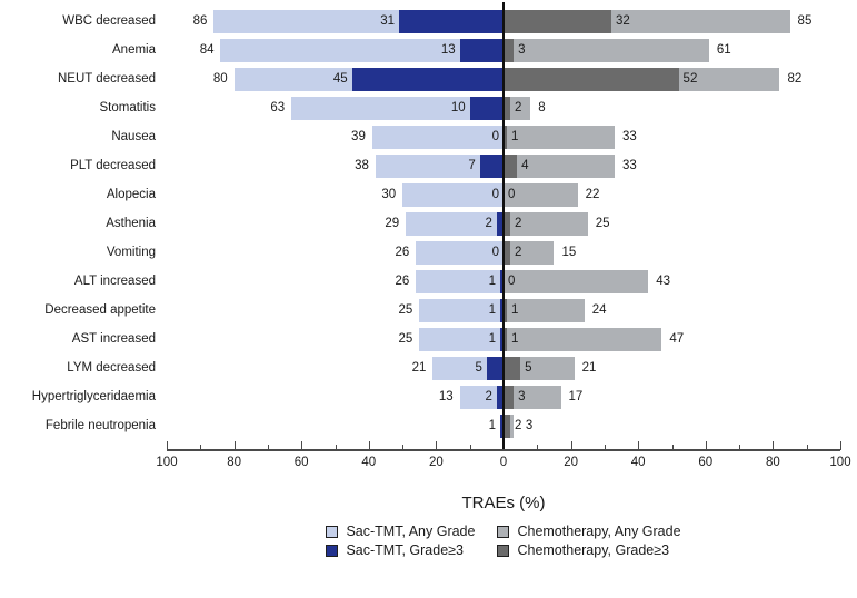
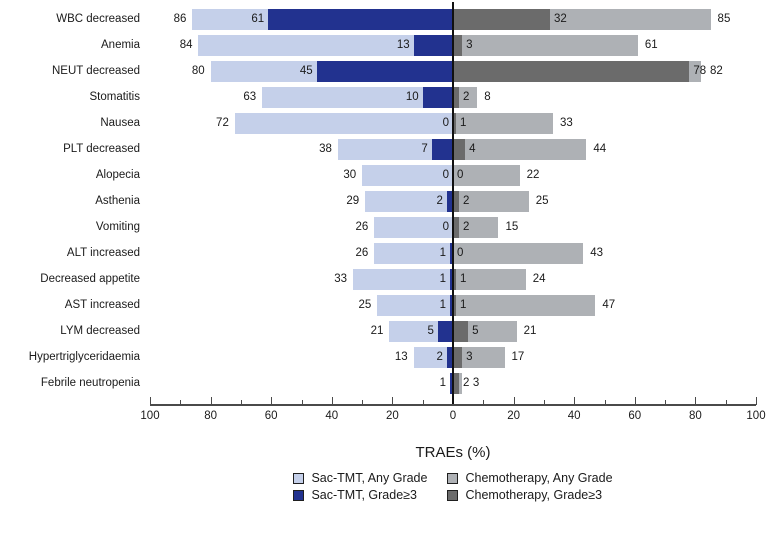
Sac-TMT, Grade≥3/WBC decreased: 31 -> 61
Chemotherapy, Grade≥3/NEUT decreased: 52 -> 78
Sac-TMT, Any Grade/Nausea: 39 -> 72
Chemotherapy, Any Grade/PLT decreased: 33 -> 44
Sac-TMT, Any Grade/Decreased appetite: 25 -> 33
